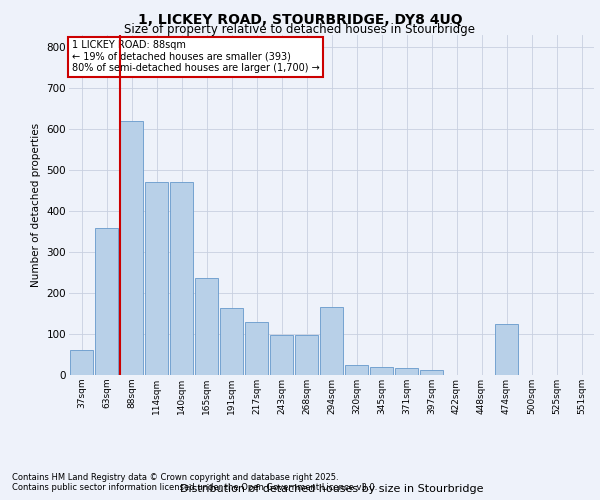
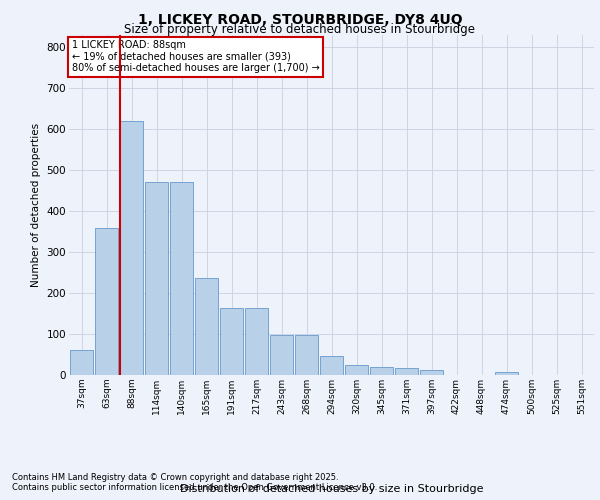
217sqm: 130 -> 163
294sqm: 165 -> 47
474sqm: 125 -> 8
